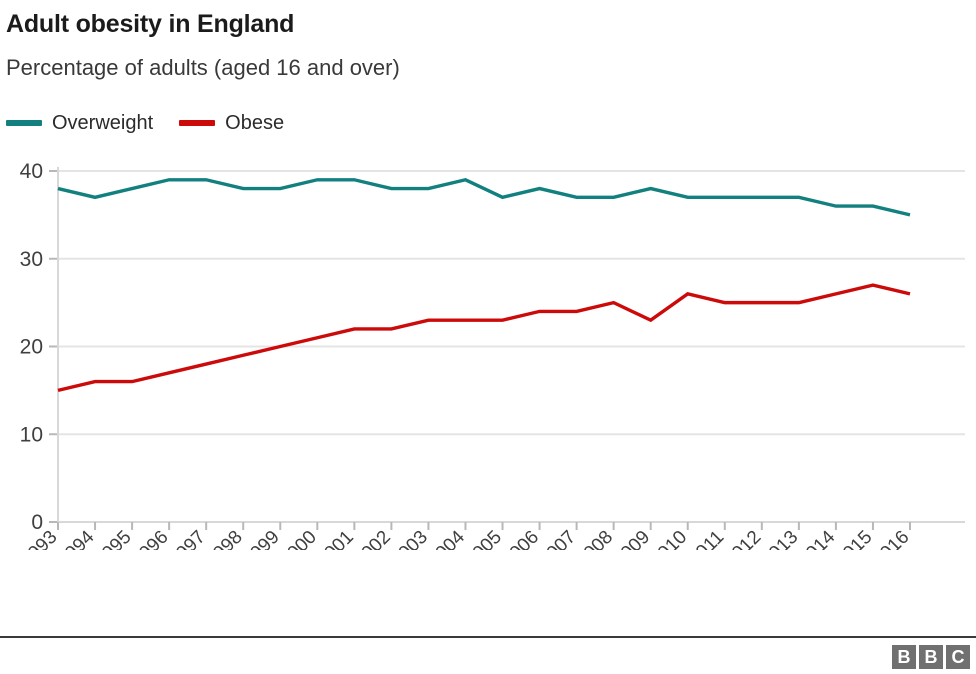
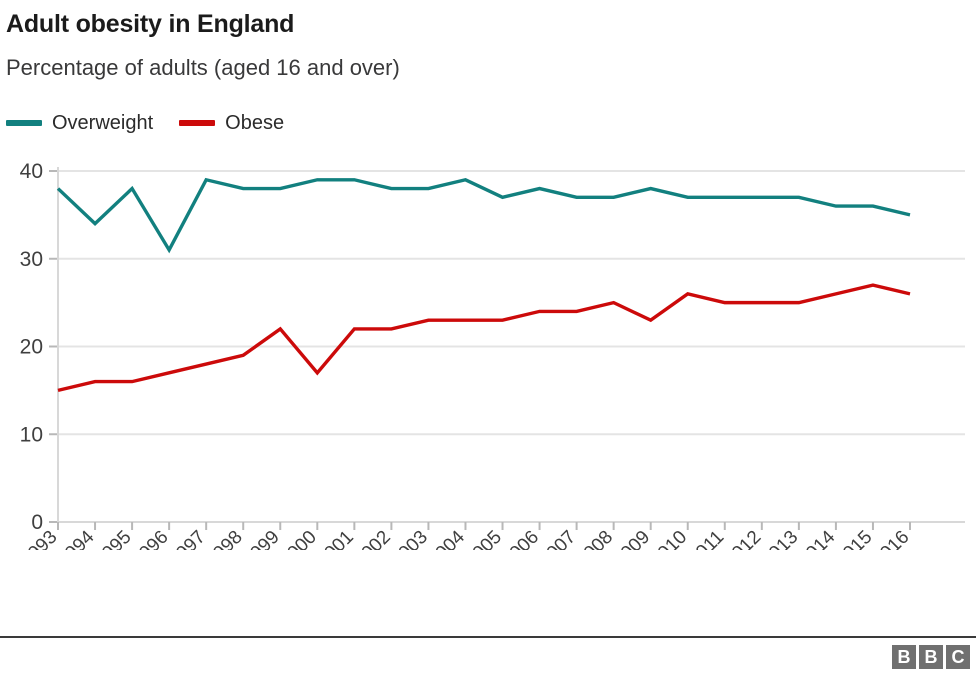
Overweight/1994: 37 -> 34
Overweight/1996: 39 -> 31
Obese/1999: 20 -> 22
Obese/2000: 21 -> 17
